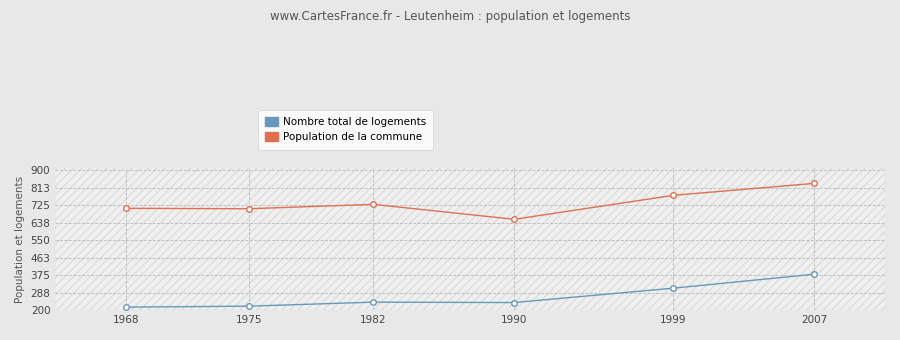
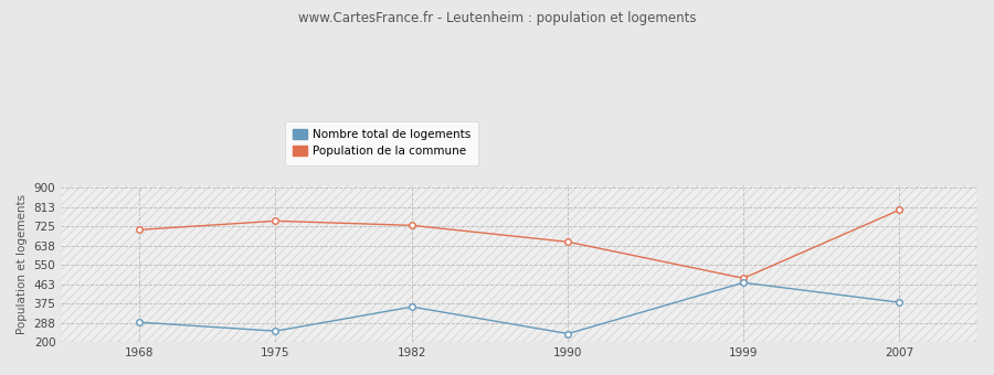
Nombre total de logements/1968: 220 -> 290
Nombre total de logements/1975: 220 -> 250
Population de la commune/1975: 710 -> 750
Nombre total de logements/1982: 240 -> 360
Nombre total de logements/1999: 310 -> 470
Population de la commune/1999: 780 -> 490
Population de la commune/2007: 840 -> 800
